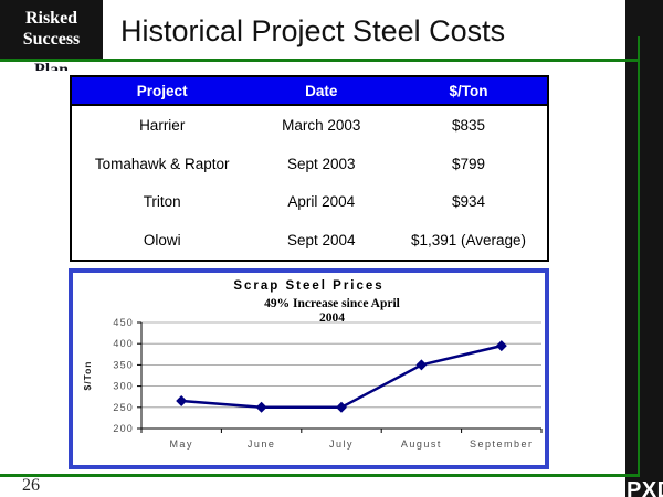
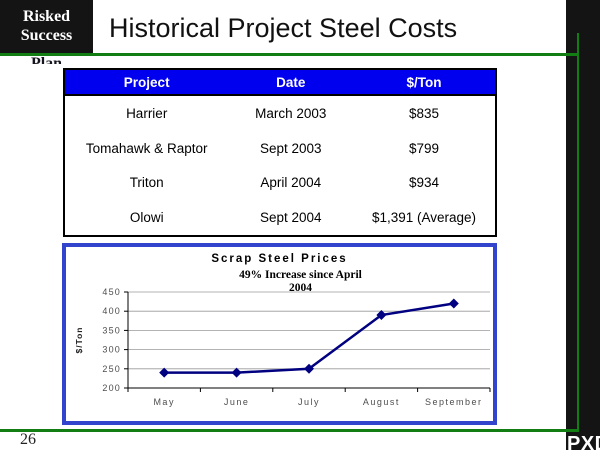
May: 260 -> 240
June: 250 -> 240
August: 350 -> 390
September: 400 -> 420
